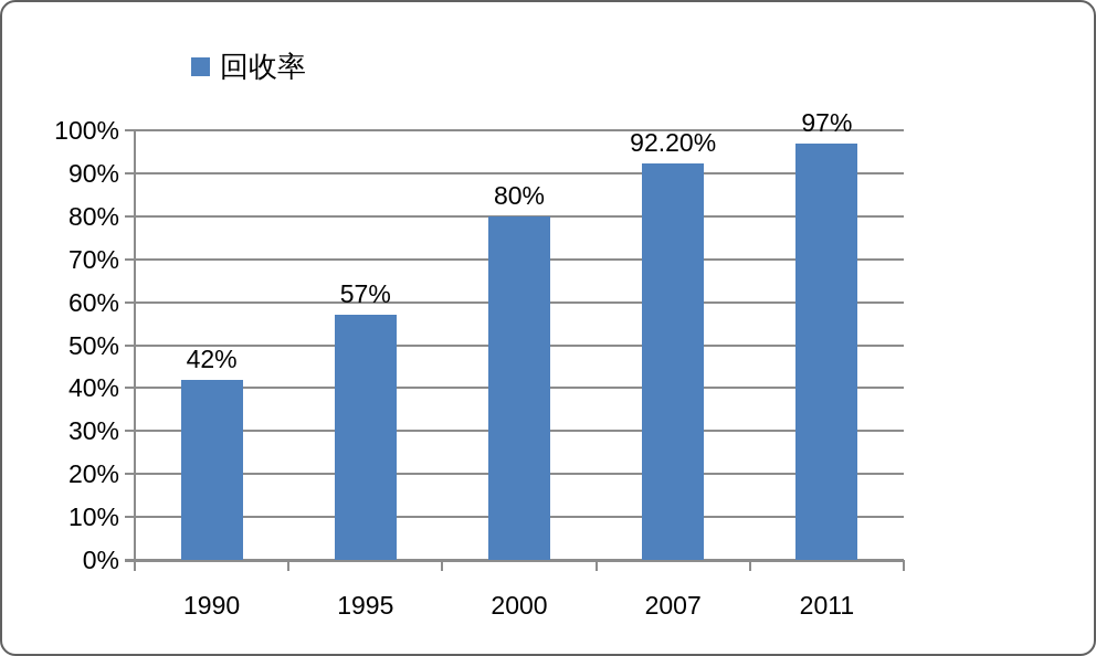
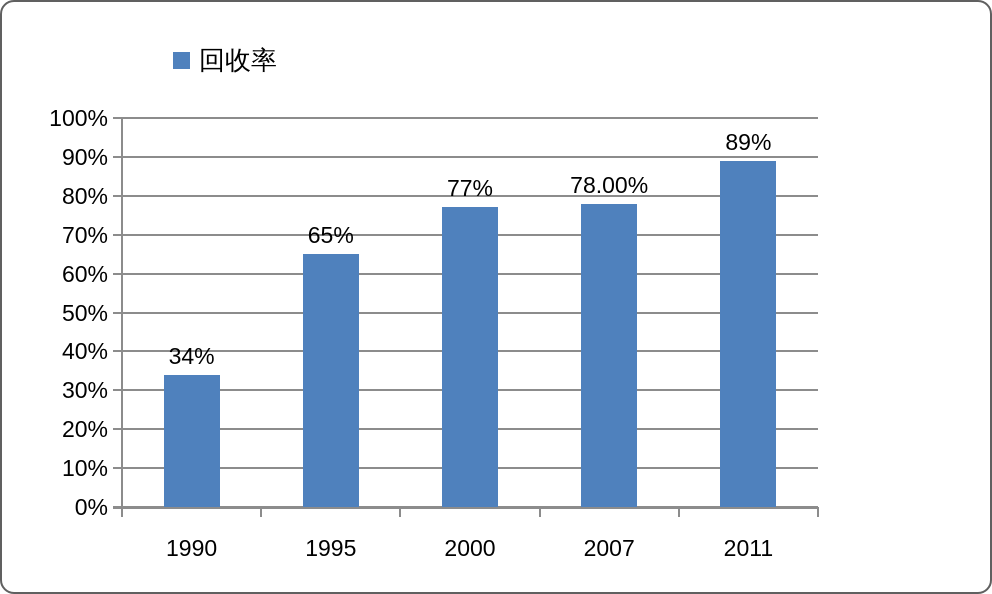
1990: 42% -> 34%
1995: 57% -> 65%
2000: 80% -> 77%
2007: 92.20% -> 78.00%
2011: 97% -> 89%
